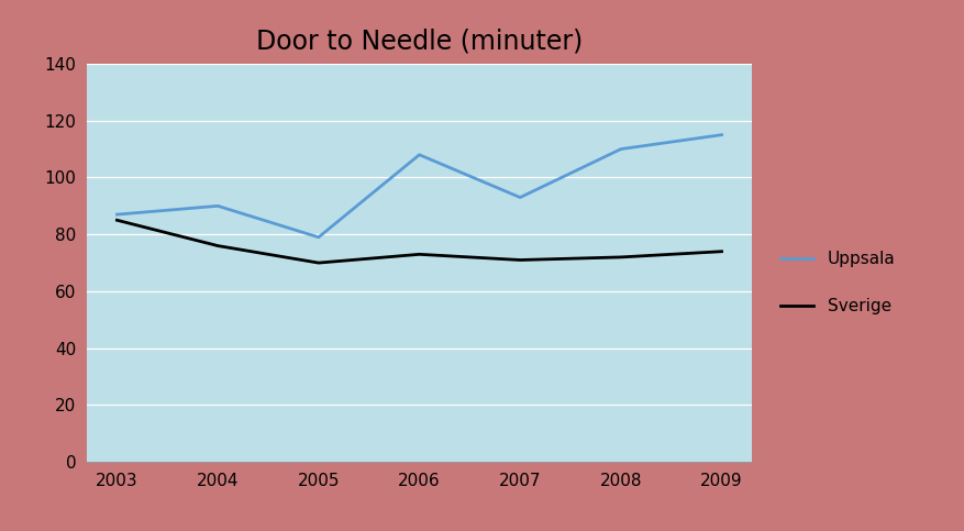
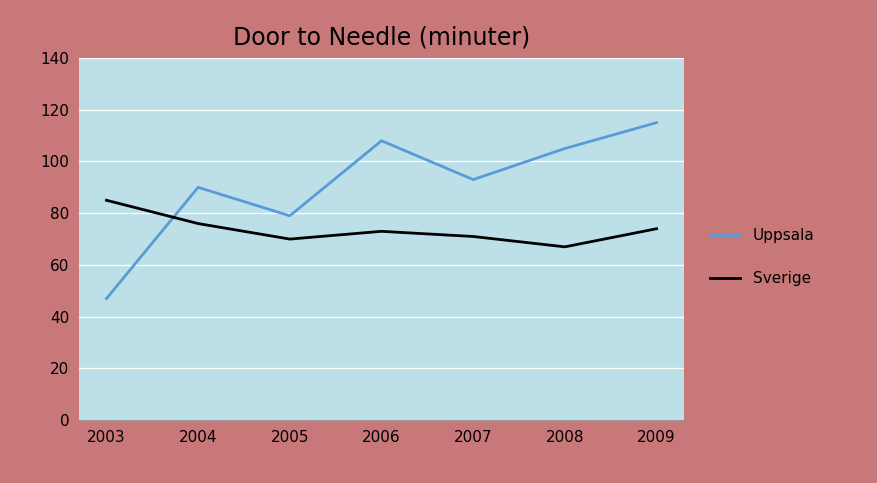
Uppsala/2003: 87 -> 47
Uppsala/2008: 110 -> 105
Sverige/2008: 72 -> 67
